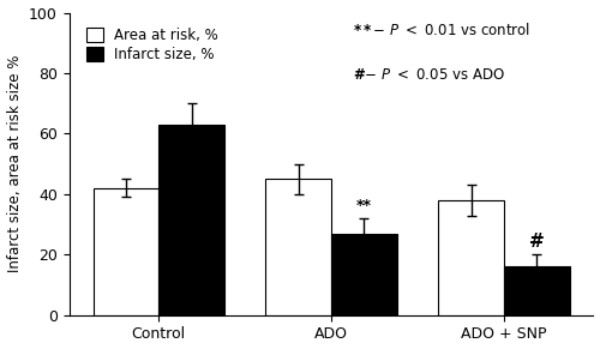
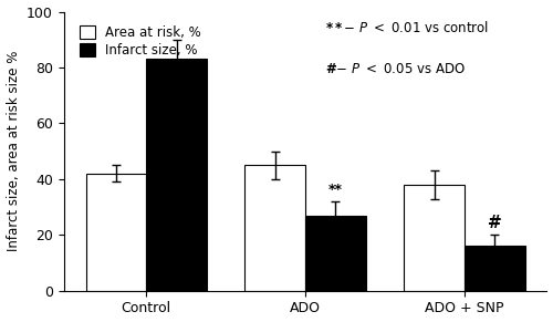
Infarct size, %/Control: 63 -> 83
